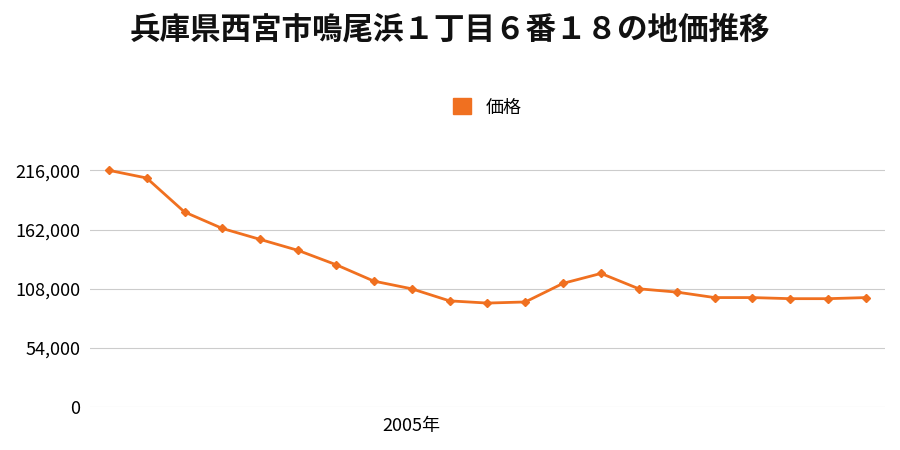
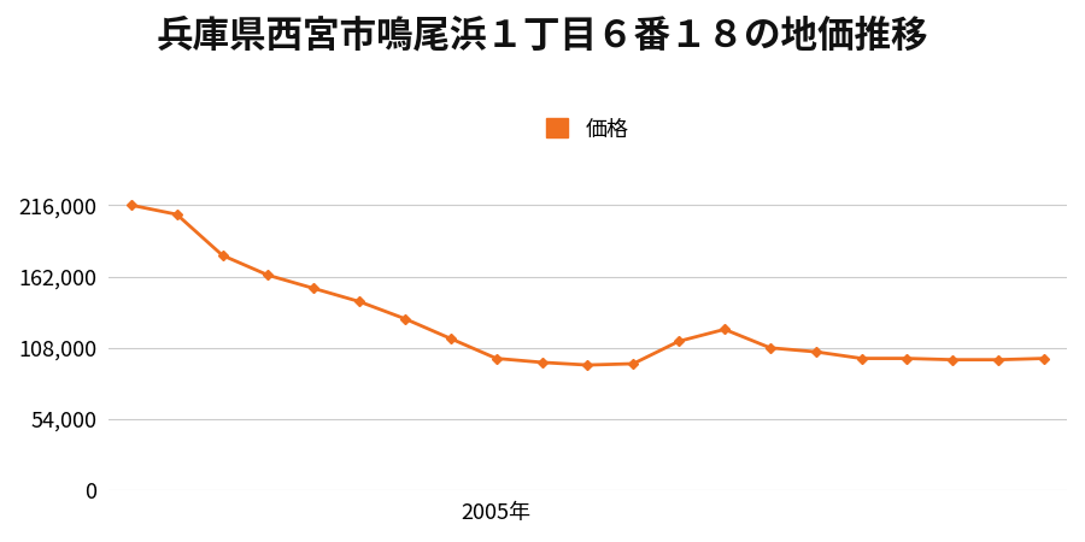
2005年: 108,000 -> 100,000
